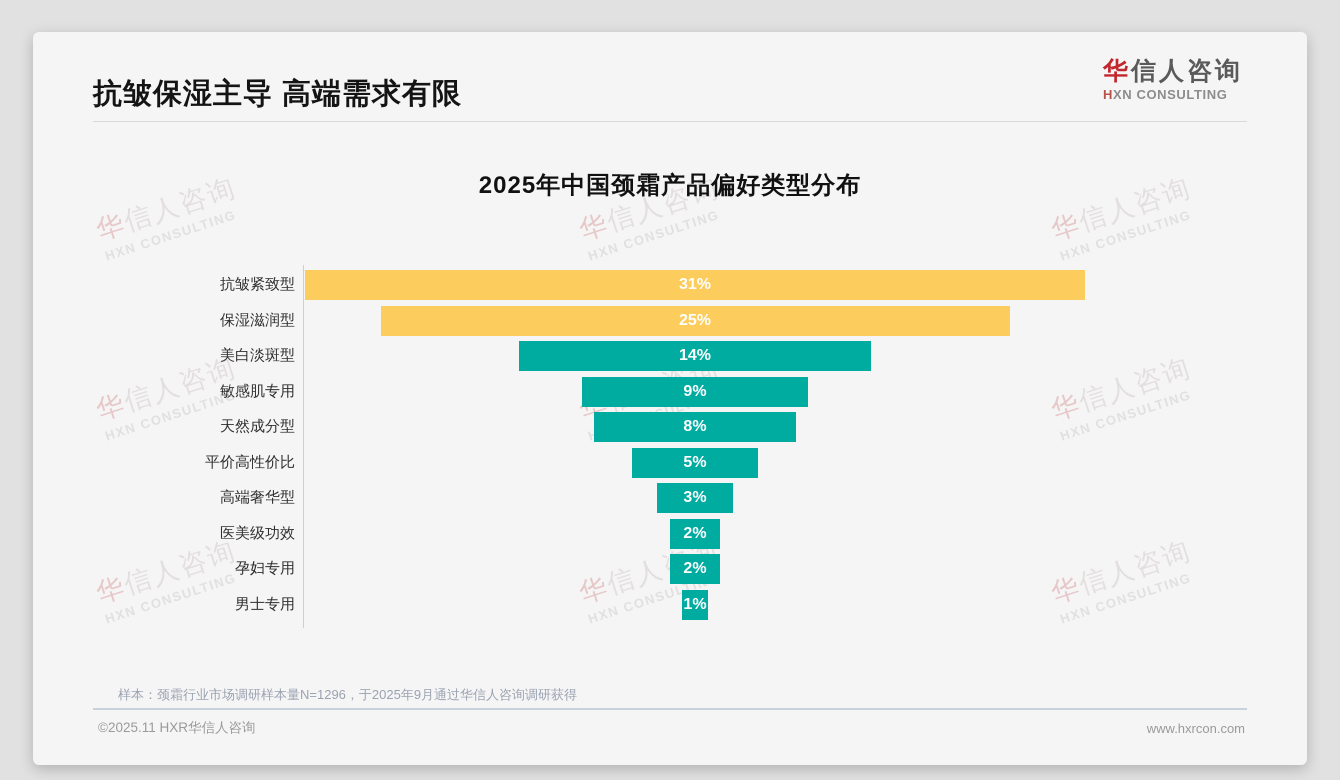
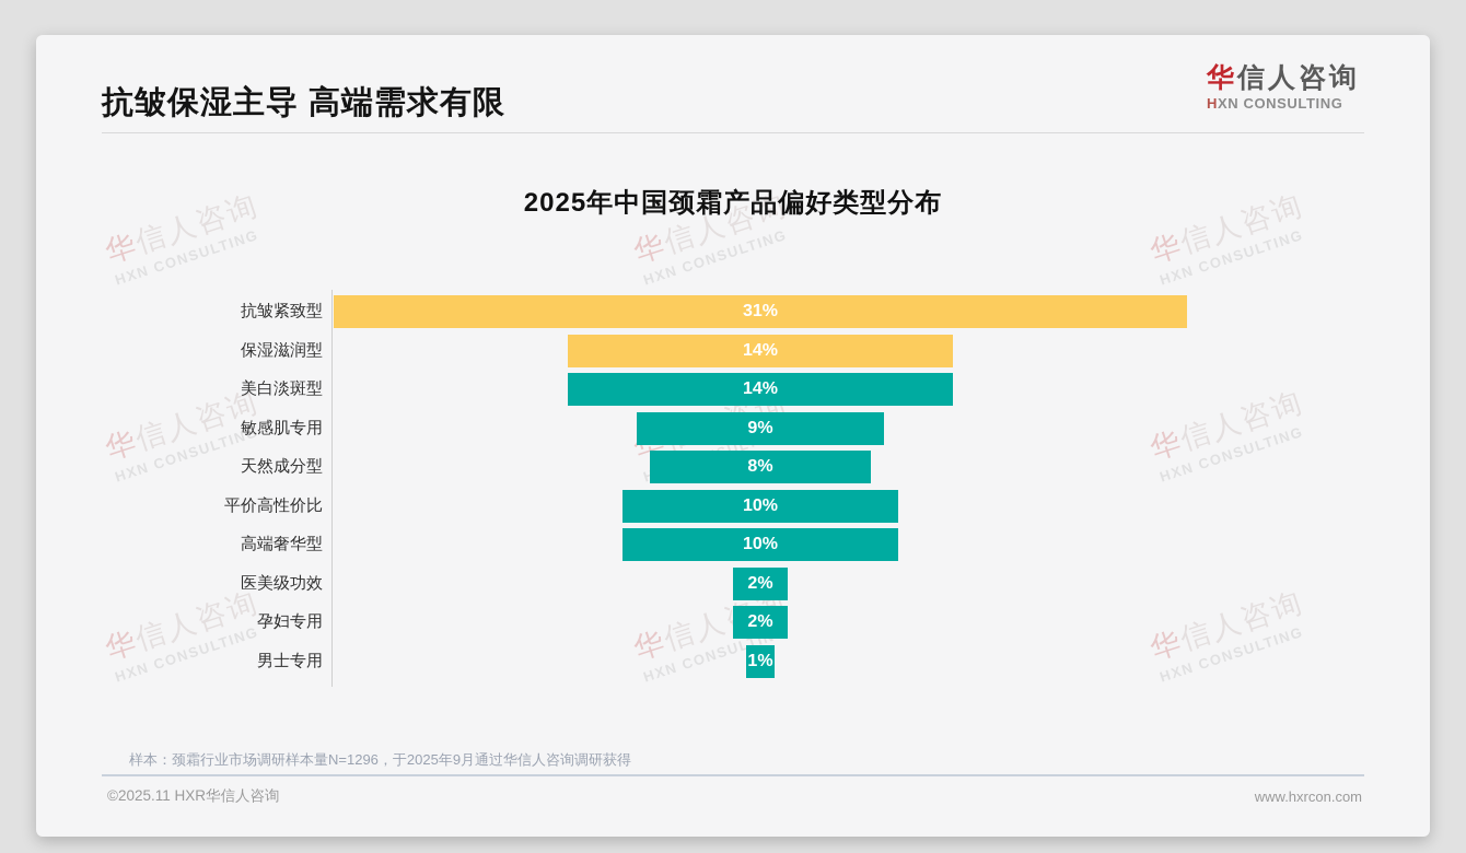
保湿滋润型: 25% -> 14%
平价高性价比: 5% -> 10%
高端奢华型: 3% -> 10%
